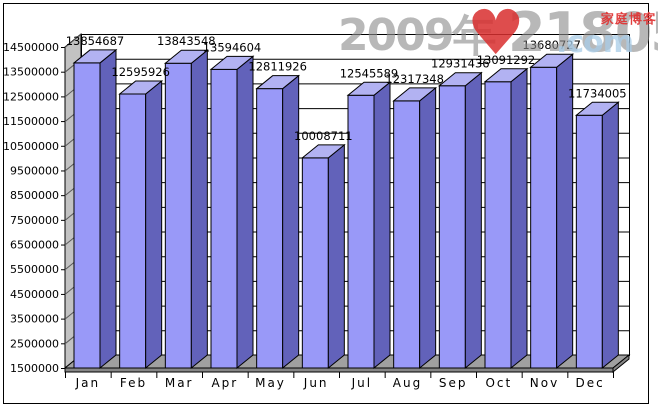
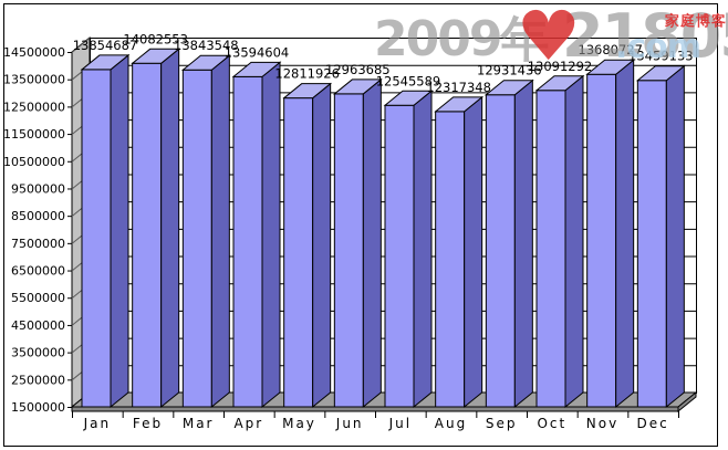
Feb: 12595926 -> 14082553
Jun: 10008711 -> 12963685
Dec: 11734005 -> 13459133
